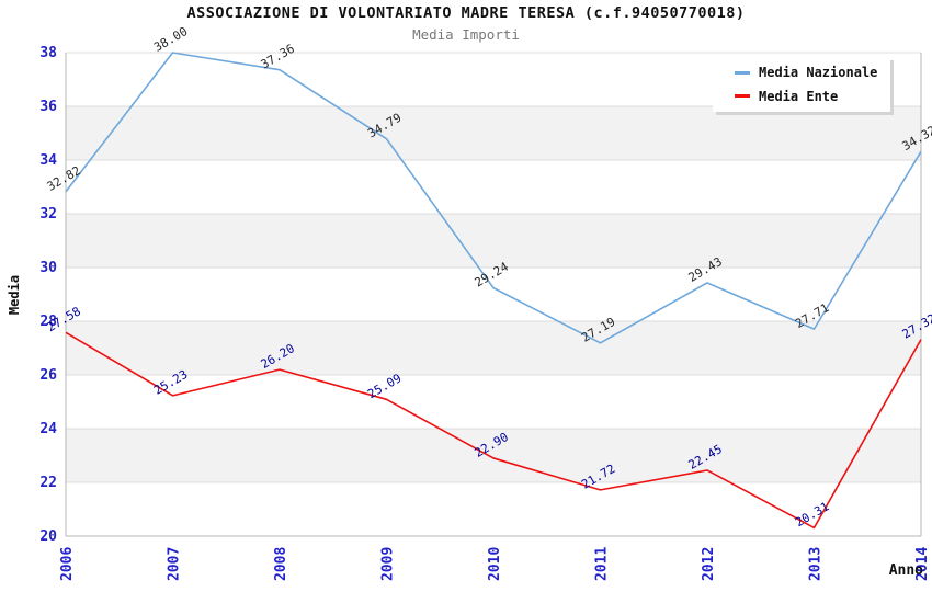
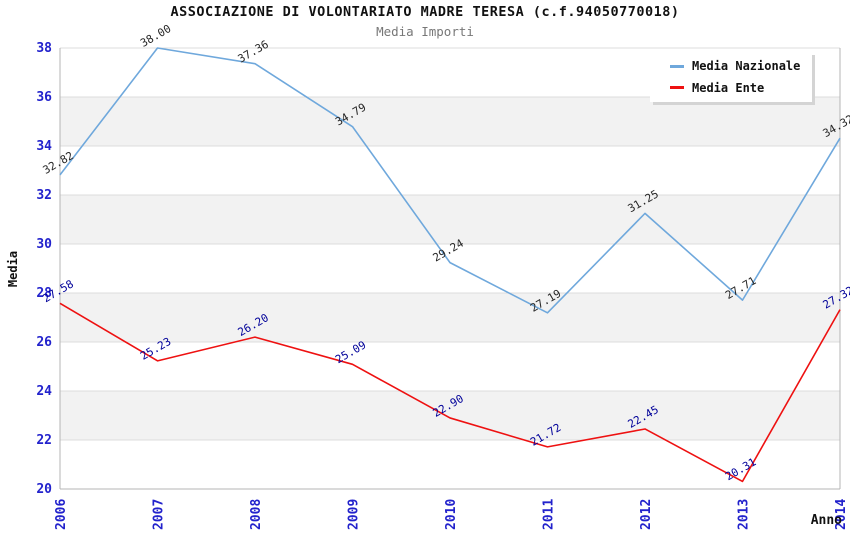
Media Nazionale/2012: 29.43 -> 31.25
